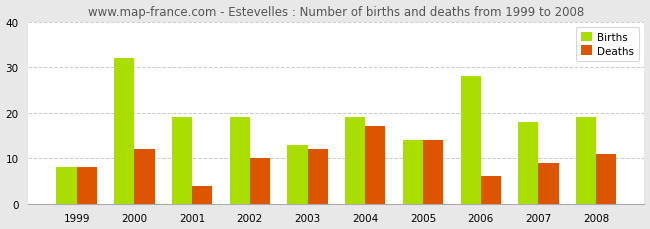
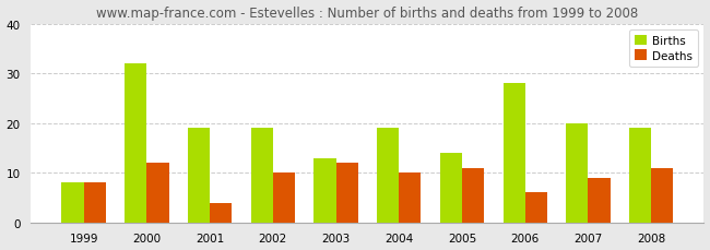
Deaths/2004: 17 -> 10
Deaths/2005: 14 -> 11
Births/2007: 18 -> 20
